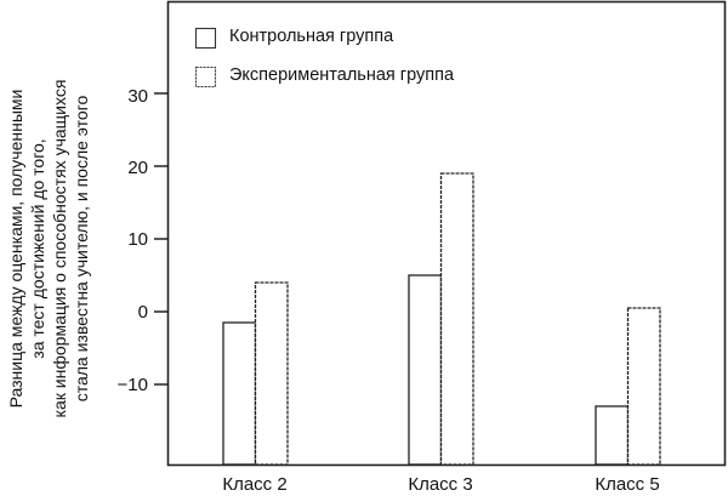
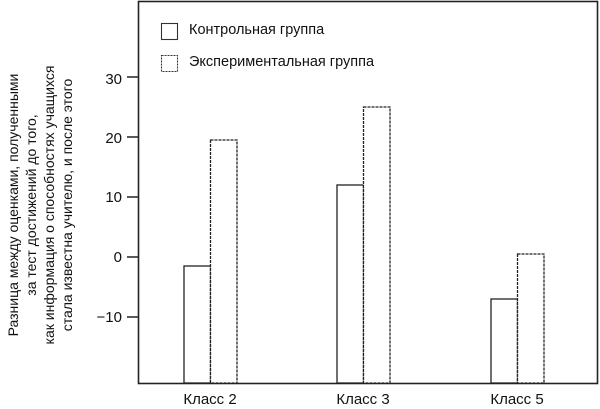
Экспериментальная группа/Класс 2: 4 -> 20
Контрольная группа/Класс 3: 5 -> 12
Экспериментальная группа/Класс 3: 19 -> 25
Контрольная группа/Класс 5: -13 -> -7
